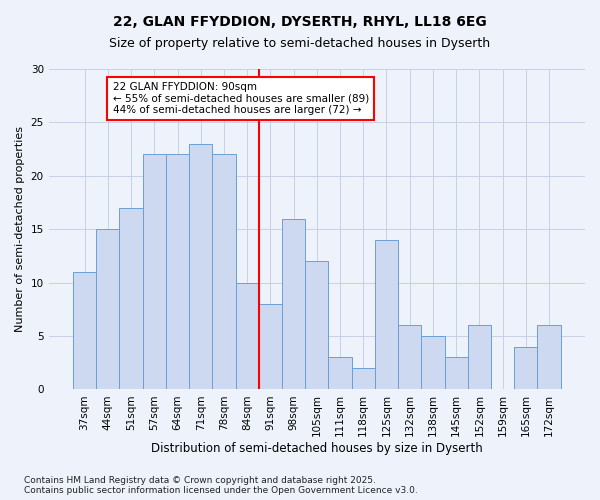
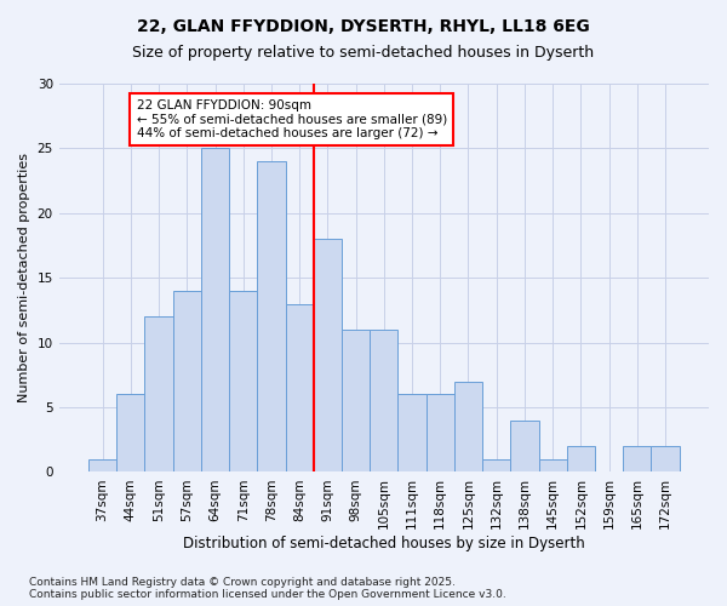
37sqm: 11 -> 1
44sqm: 15 -> 6
51sqm: 17 -> 12
57sqm: 22 -> 14
64sqm: 22 -> 25
71sqm: 23 -> 14
78sqm: 22 -> 24
84sqm: 10 -> 13
91sqm: 8 -> 18
98sqm: 16 -> 11
105sqm: 12 -> 11
111sqm: 3 -> 6
118sqm: 2 -> 6
125sqm: 14 -> 7
132sqm: 6 -> 1
138sqm: 5 -> 4
145sqm: 3 -> 1
152sqm: 6 -> 2
165sqm: 4 -> 2
172sqm: 6 -> 2
